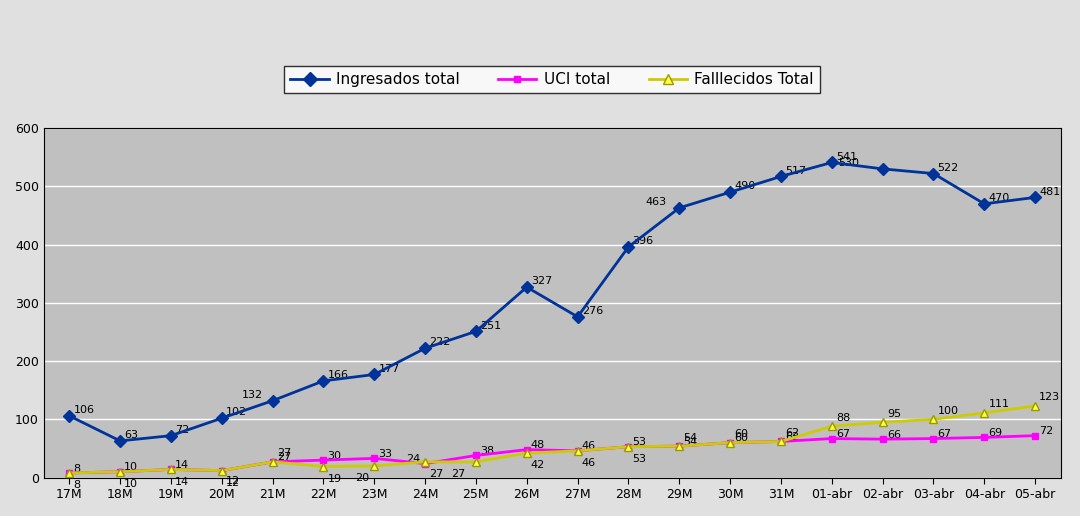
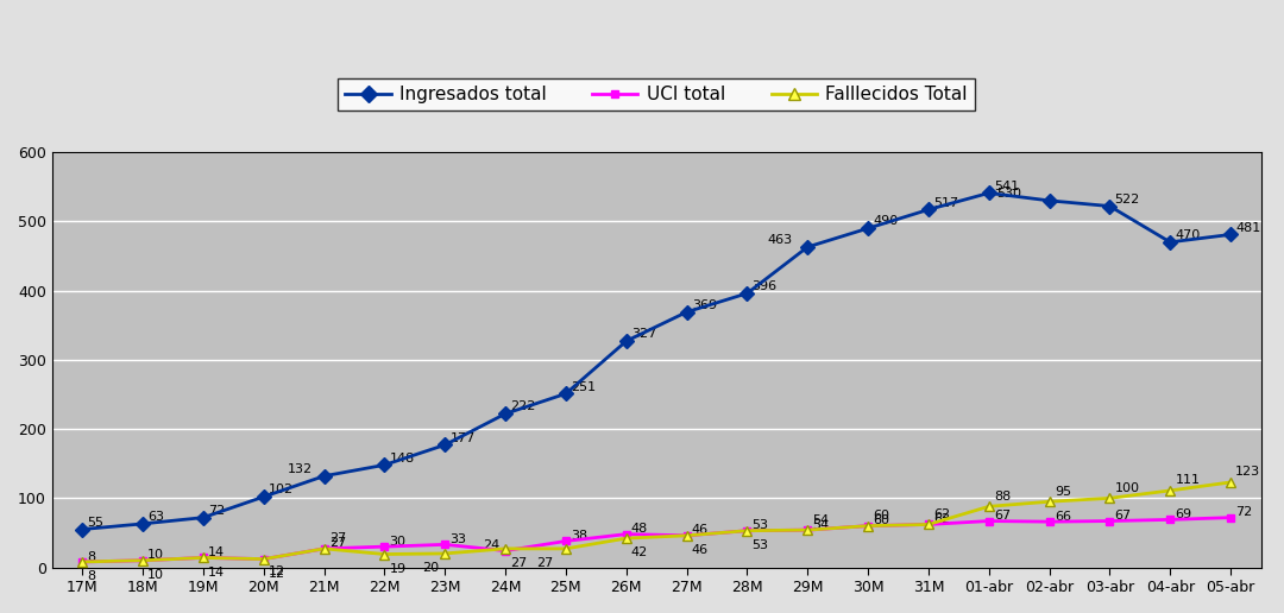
Ingresados total/17M: 106 -> 55
Ingresados total/22M: 166 -> 148
Ingresados total/27M: 276 -> 369
